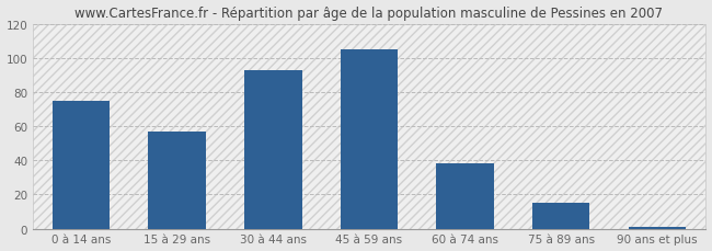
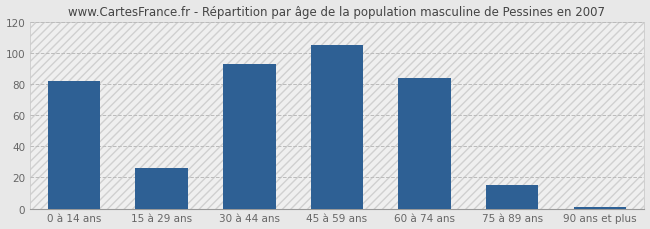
0 à 14 ans: 75 -> 82
15 à 29 ans: 57 -> 26
60 à 74 ans: 38 -> 84
